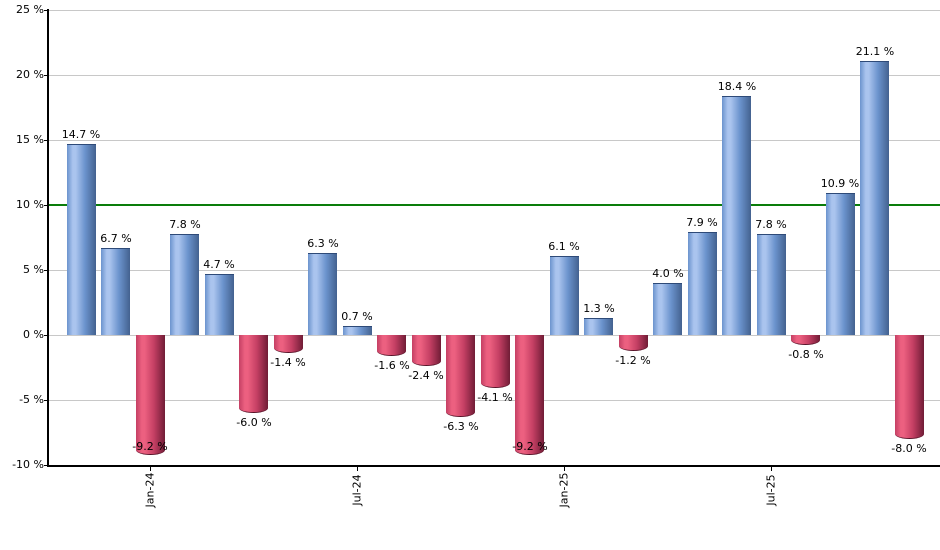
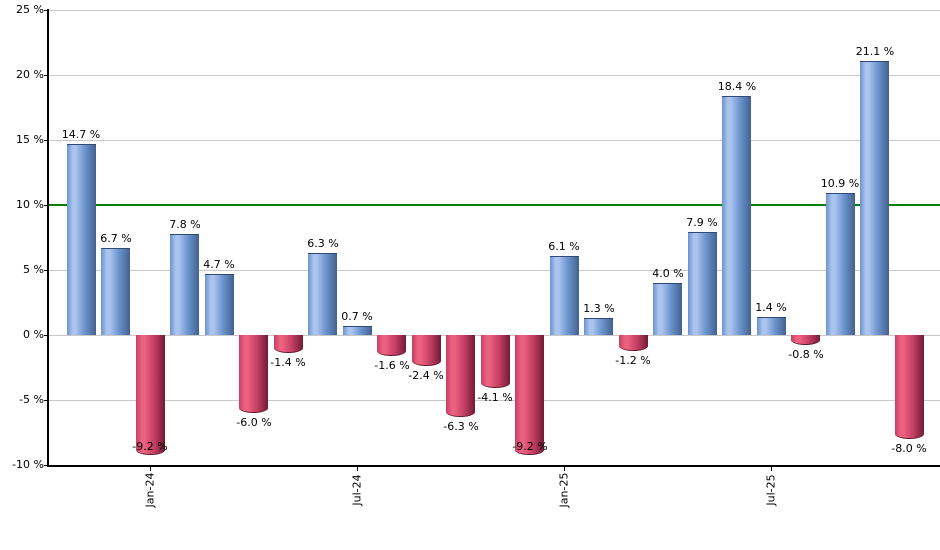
Jul-25: 7.8 -> 1.4
